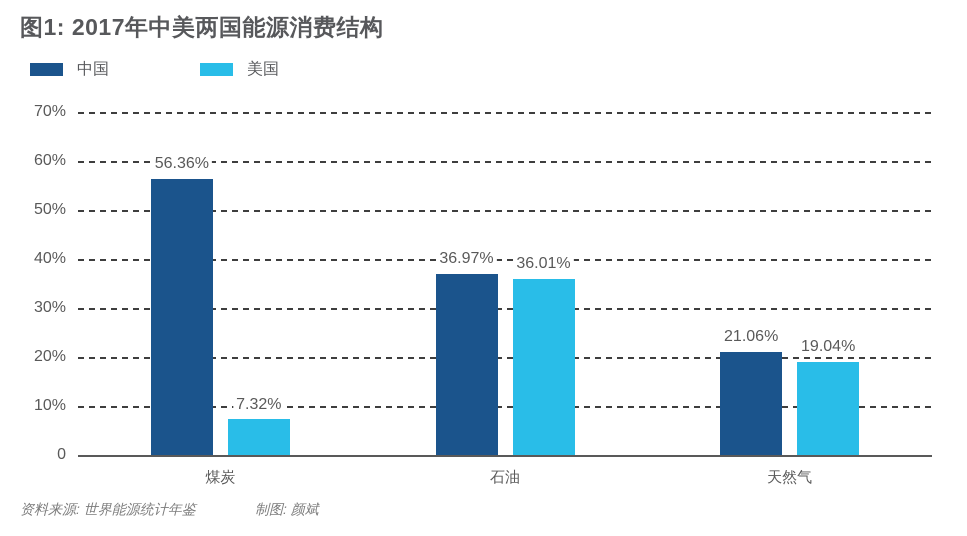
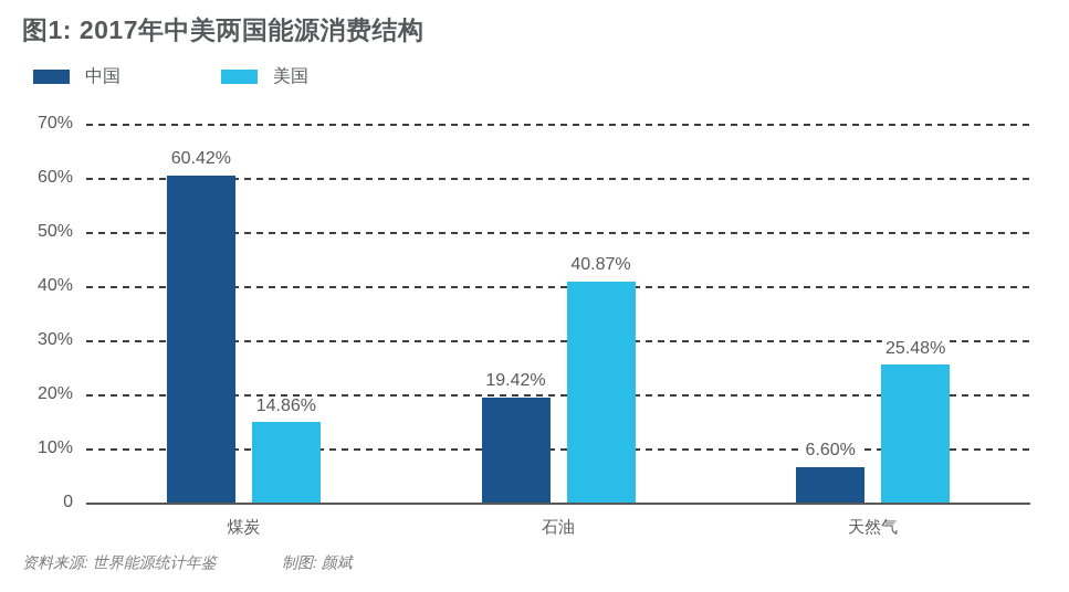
中国/煤炭: 56.36% -> 60.42%
美国/煤炭: 7.32% -> 14.86%
中国/石油: 36.97% -> 19.42%
美国/石油: 36.01% -> 40.87%
中国/天然气: 21.06% -> 6.60%
美国/天然气: 19.04% -> 25.48%
